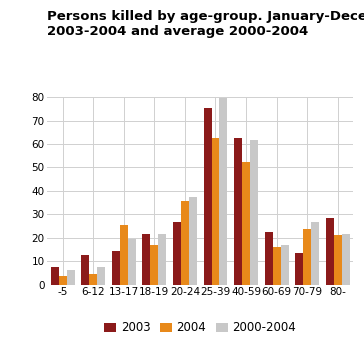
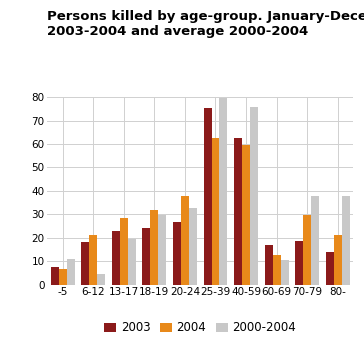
2004/-5: 3.5 -> 6.5
2000-2004/-5: 6.0 -> 11.0
2003/6-12: 12.5 -> 18.0
2004/6-12: 4.5 -> 21.0
2000-2004/6-12: 7.5 -> 4.5
2003/13-17: 14.5 -> 23.0
2004/13-17: 25.5 -> 28.5
2003/18-19: 21.5 -> 24.0
2004/18-19: 17.0 -> 32.0
2000-2004/18-19: 21.5 -> 29.5
2004/20-24: 35.5 -> 38.0
2000-2004/20-24: 37.5 -> 32.5
2004/40-59: 52.5 -> 59.5
2000-2004/40-59: 61.5 -> 76.0
2003/60-69: 22.5 -> 17.0
2004/60-69: 16.0 -> 12.5
2000-2004/60-69: 17.0 -> 10.5
2003/70-79: 13.5 -> 18.5
2004/70-79: 23.5 -> 29.5
2000-2004/70-79: 26.5 -> 38.0
2003/80-: 28.5 -> 14.0
2000-2004/80-: 21.5 -> 38.0
